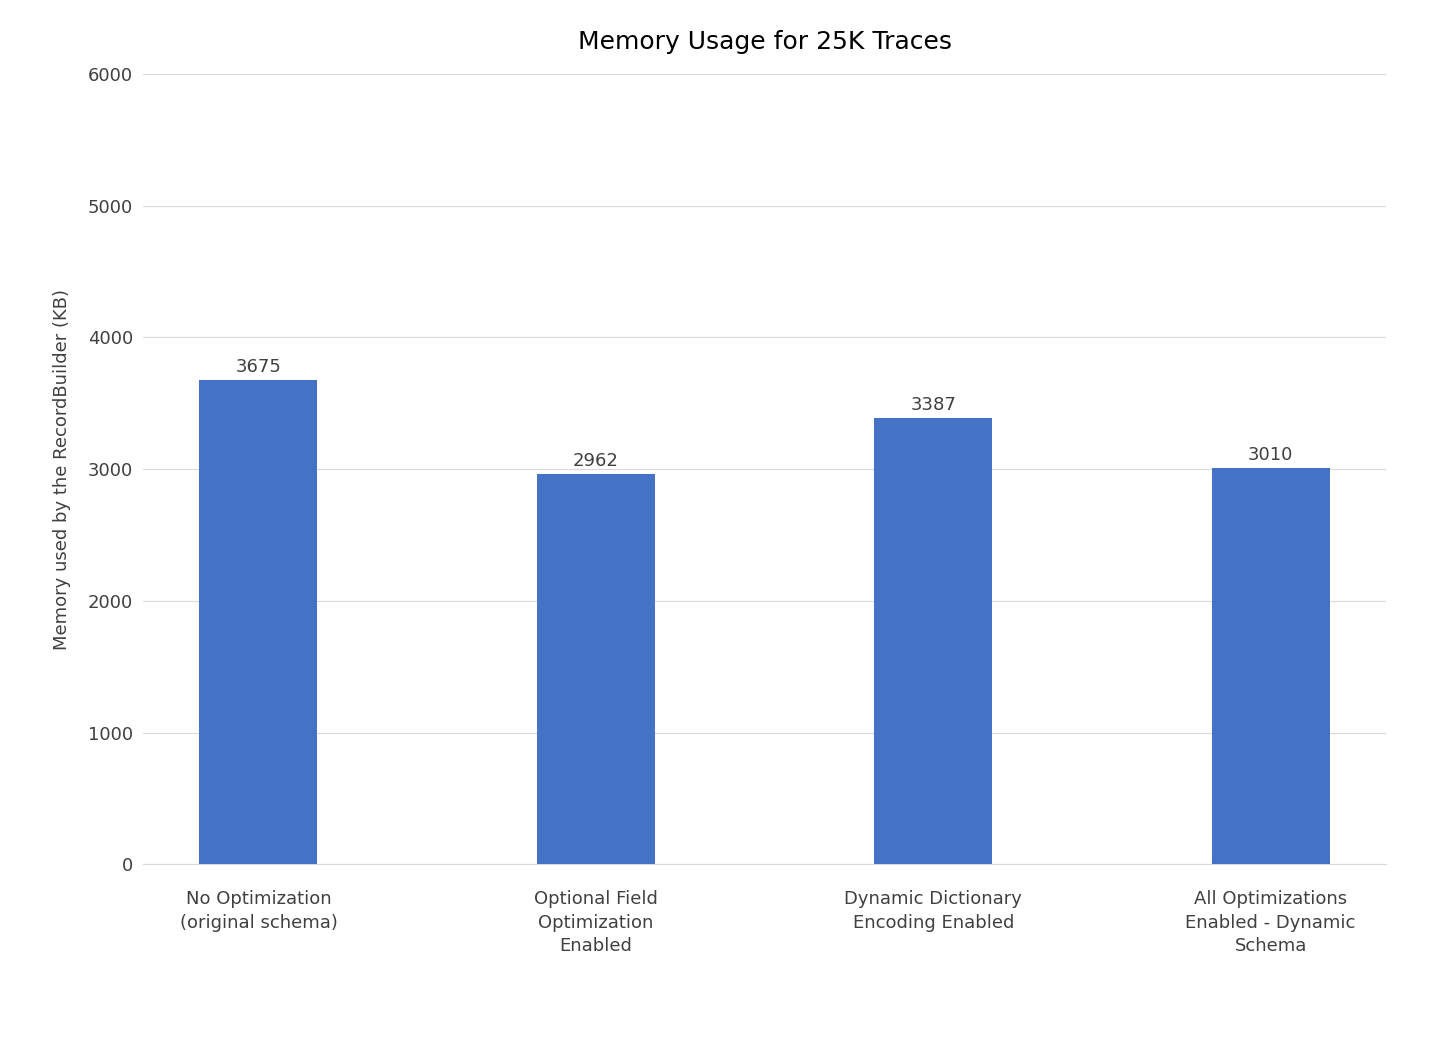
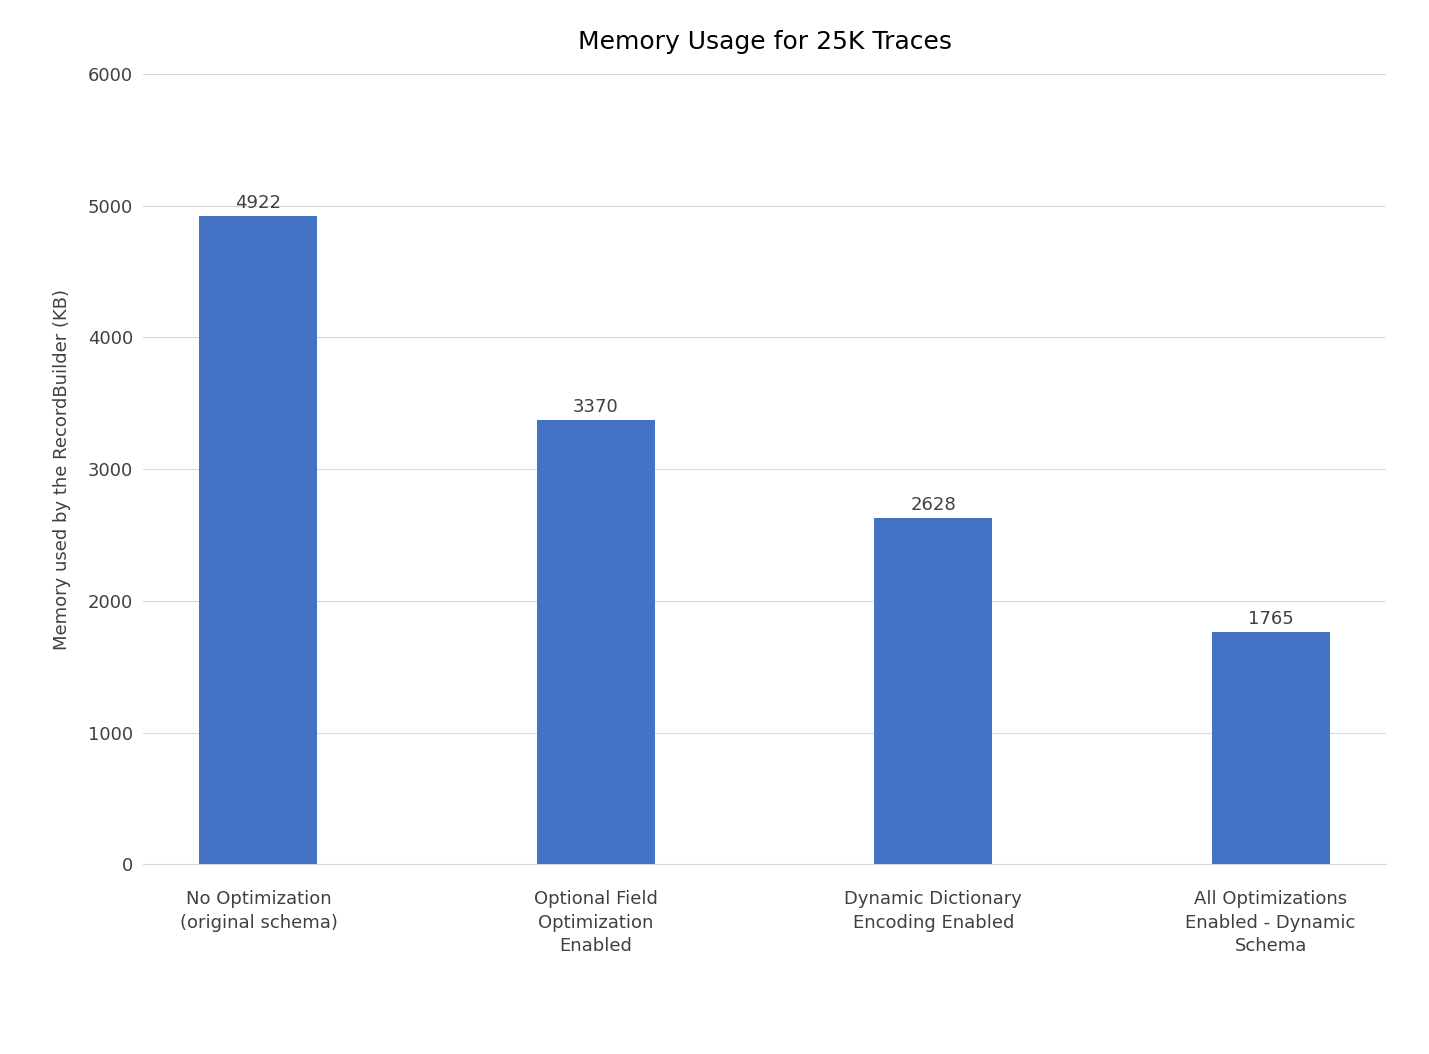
No Optimization (original schema): 3675 -> 4922
Optional Field Optimization Enabled: 2962 -> 3370
Dynamic Dictionary Encoding Enabled: 3387 -> 2628
All Optimizations Enabled - Dynamic Schema: 3010 -> 1765
